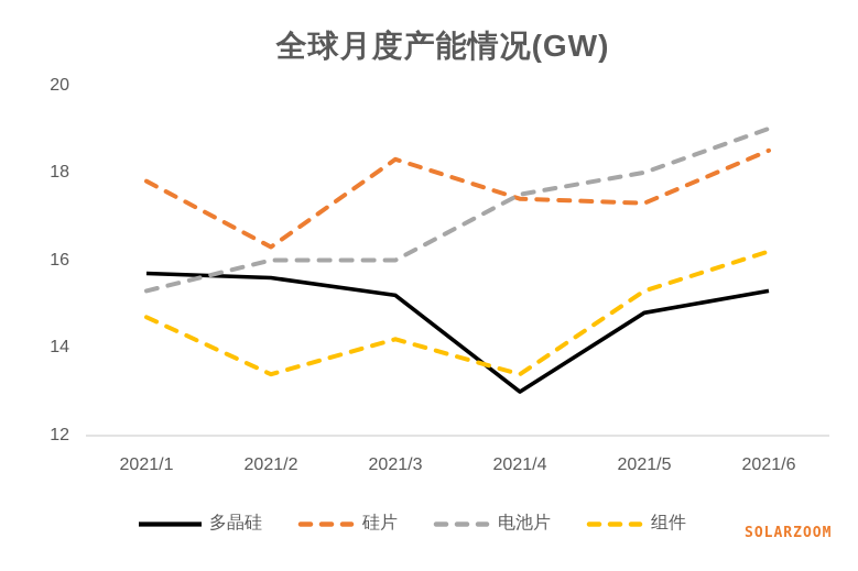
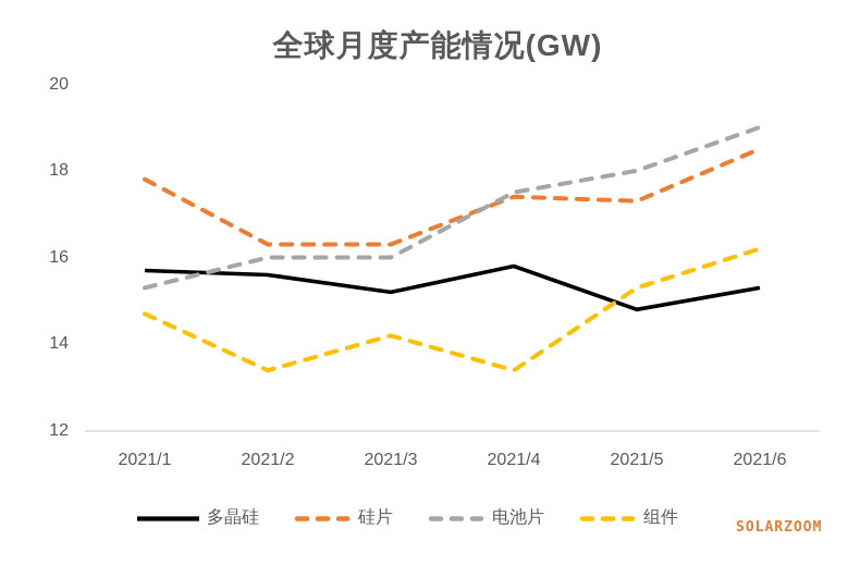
硅片/2021/3: 18.3 -> 16.3
多晶硅/2021/4: 13.0 -> 15.8
